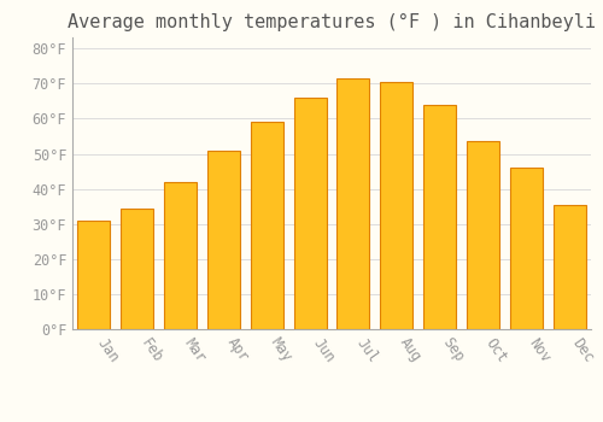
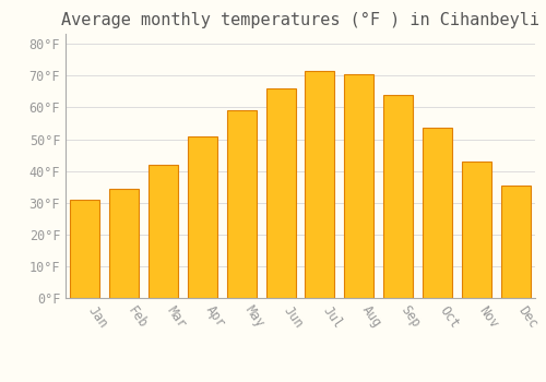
Nov: 46.0°F -> 43.0°F
